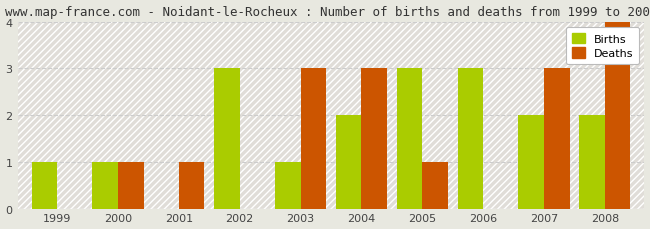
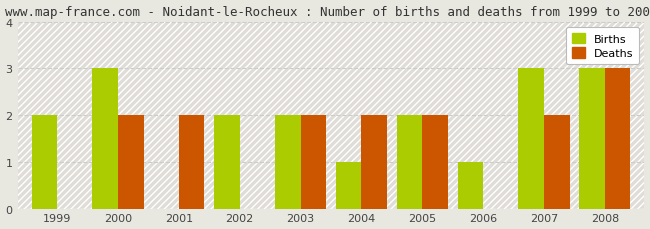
Births/1999: 1 -> 2
Births/2000: 1 -> 3
Deaths/2000: 1 -> 2
Deaths/2001: 1 -> 2
Births/2002: 3 -> 2
Births/2003: 1 -> 2
Deaths/2003: 3 -> 2
Births/2004: 2 -> 1
Deaths/2004: 3 -> 2
Births/2005: 3 -> 2
Deaths/2005: 1 -> 2
Births/2006: 3 -> 1
Births/2007: 2 -> 3
Deaths/2007: 3 -> 2
Births/2008: 2 -> 3
Deaths/2008: 4 -> 3
